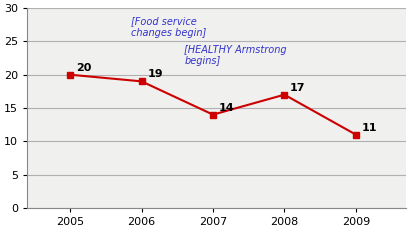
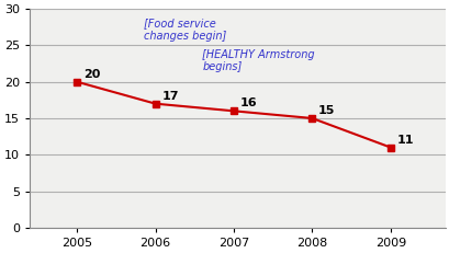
2006: 19 -> 17
2007: 14 -> 16
2008: 17 -> 15
